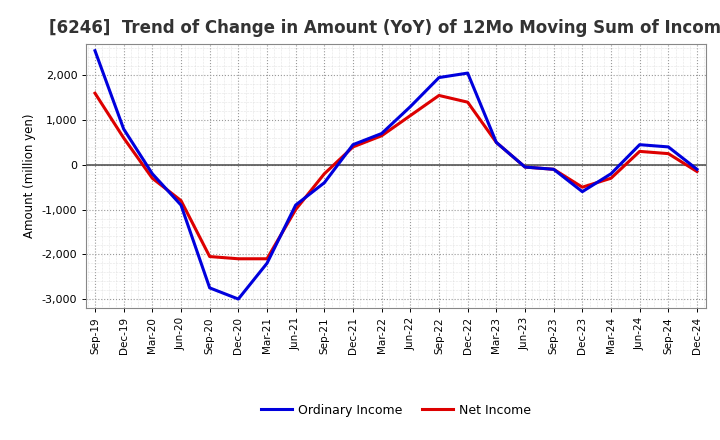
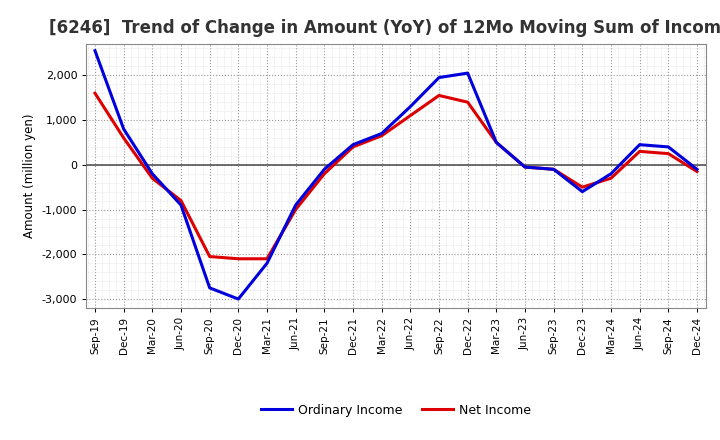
Ordinary Income/Sep-21: -400 -> -100
